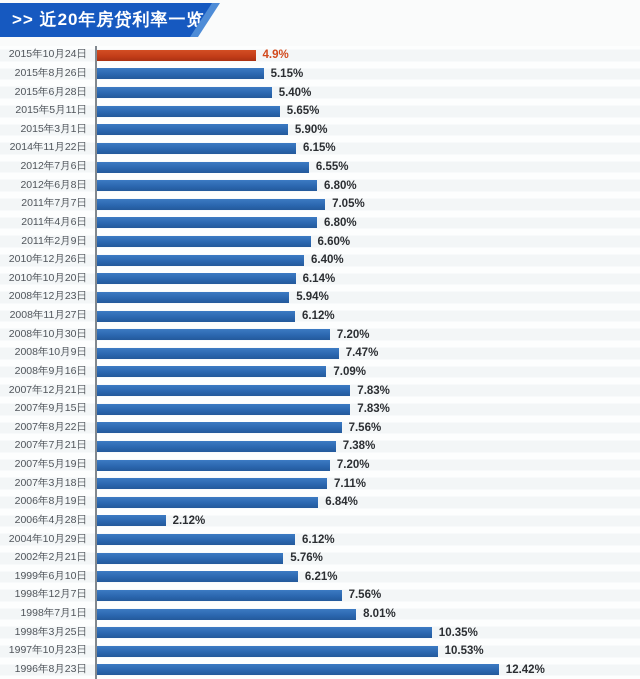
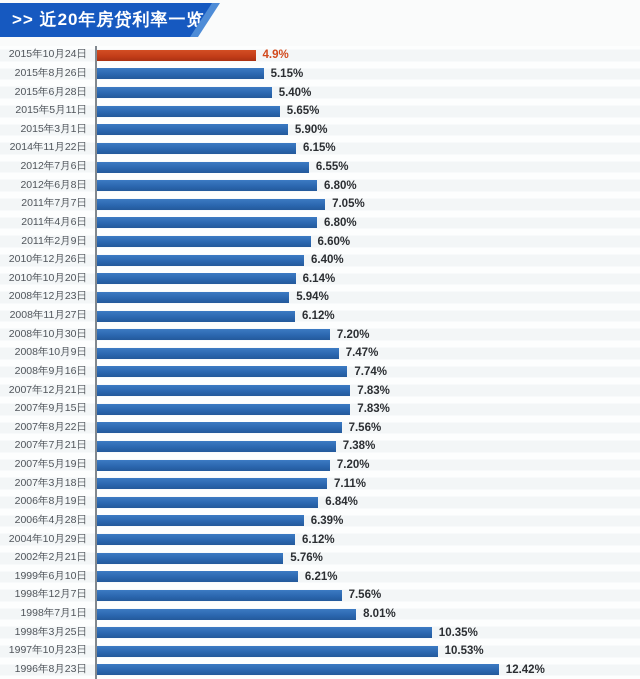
2008年9月16日: 7.09% -> 7.74%
2006年4月28日: 2.12% -> 6.39%
